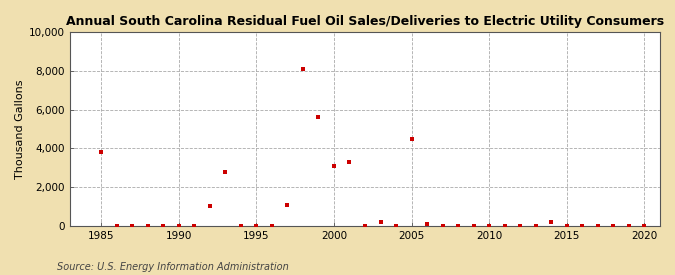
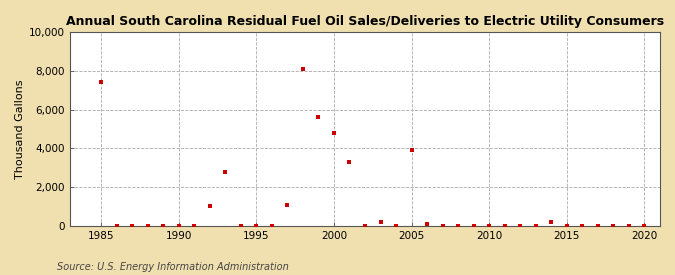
1985: 3,800 -> 7,400
2000: 3,100 -> 4,800
2005: 4,500 -> 3,900
